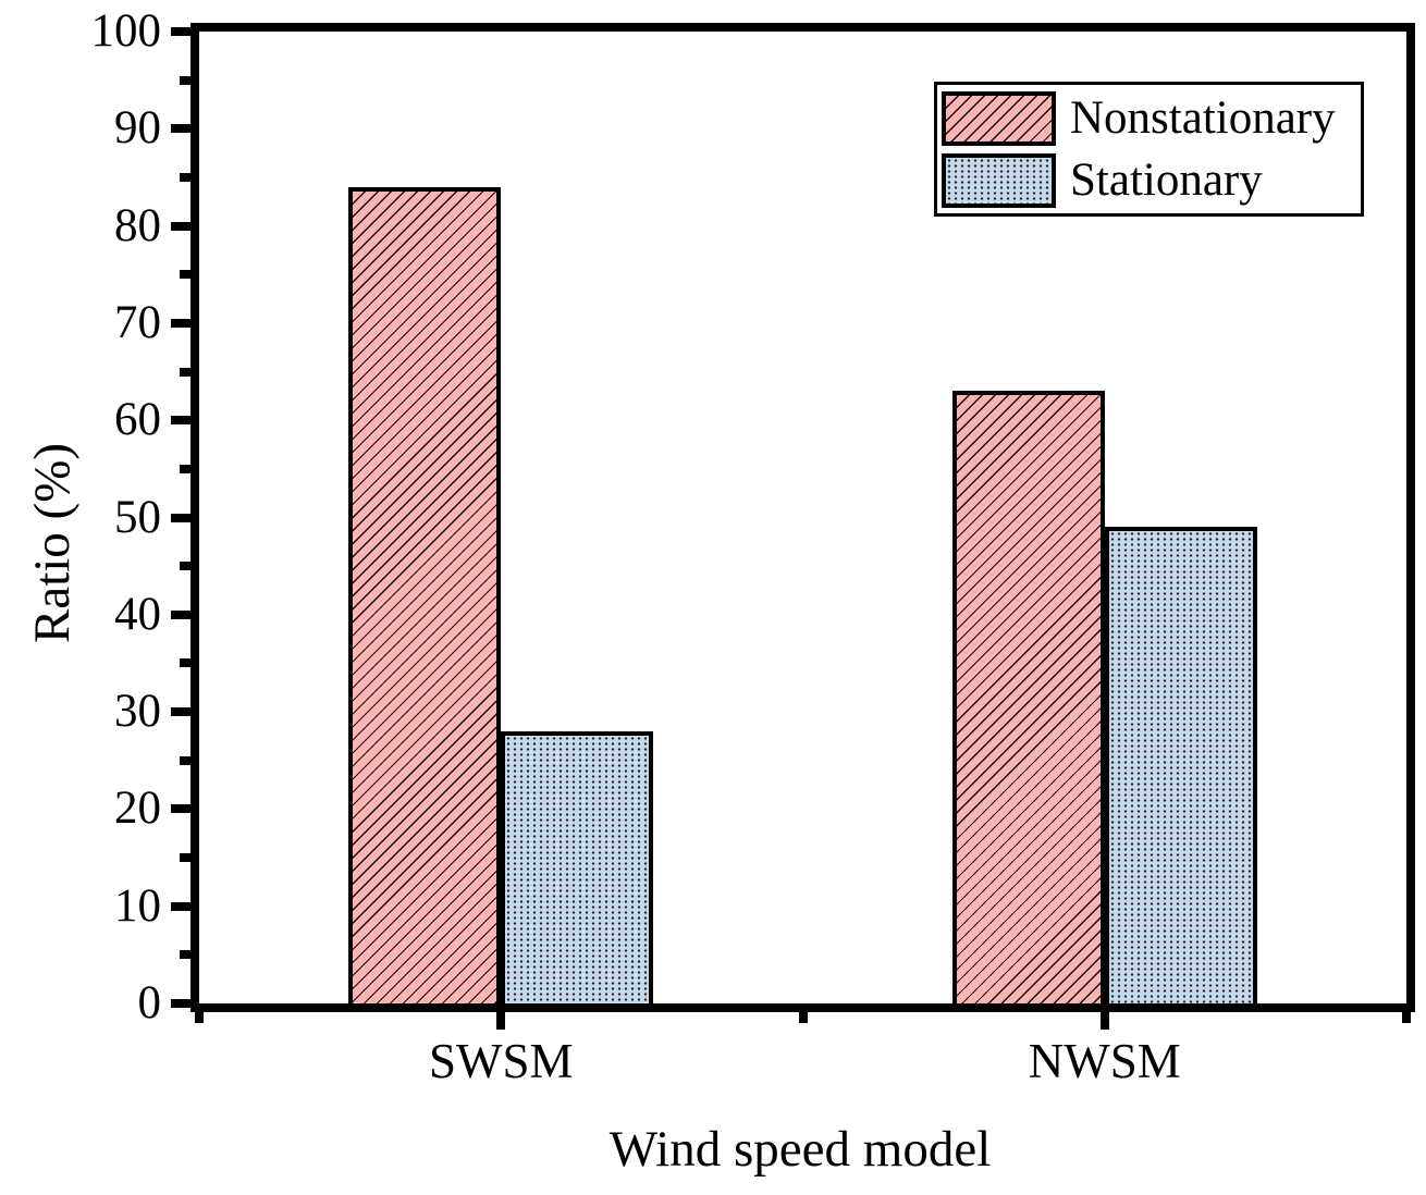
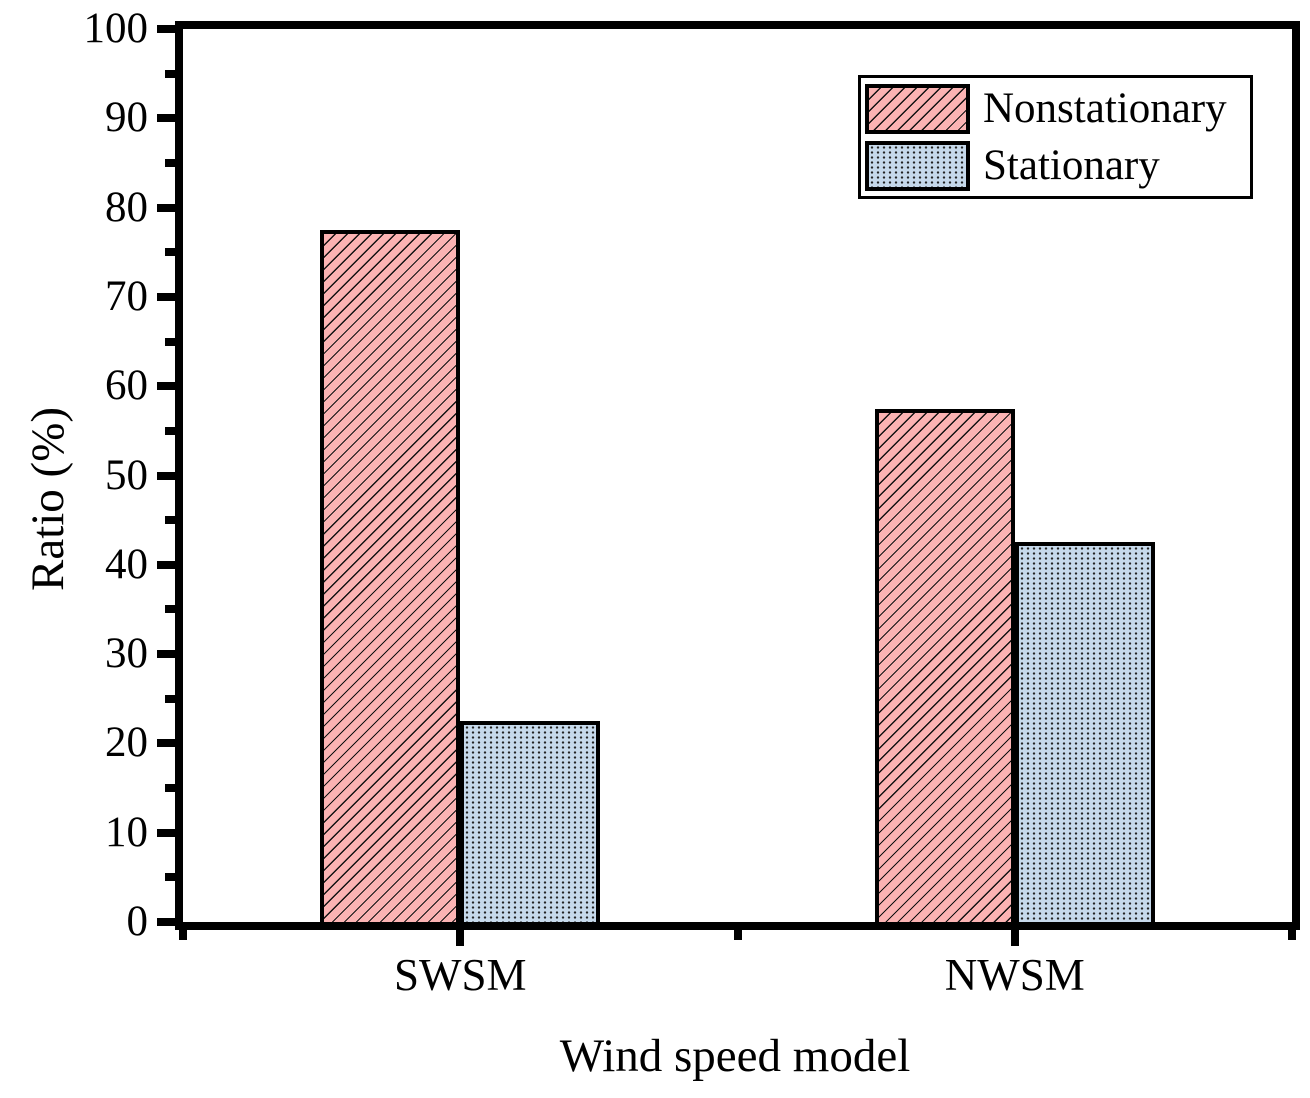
Nonstationary/SWSM: 84 -> 78
Stationary/SWSM: 28 -> 22
Nonstationary/NWSM: 63 -> 58
Stationary/NWSM: 49 -> 42
